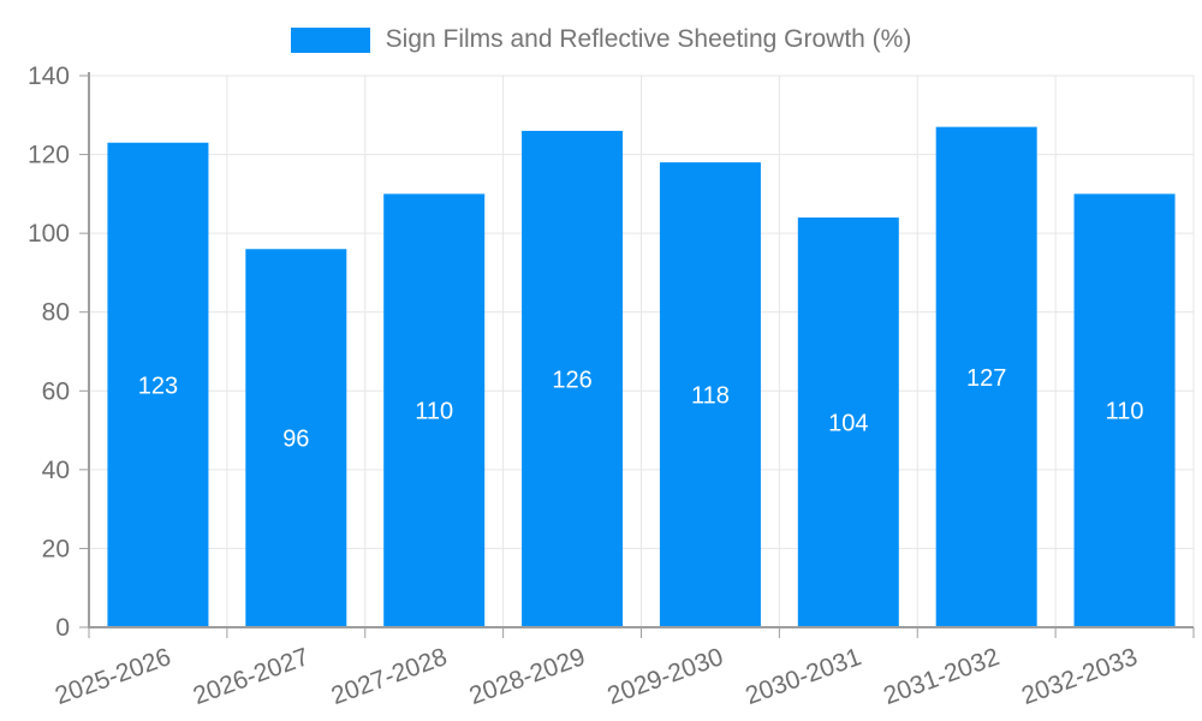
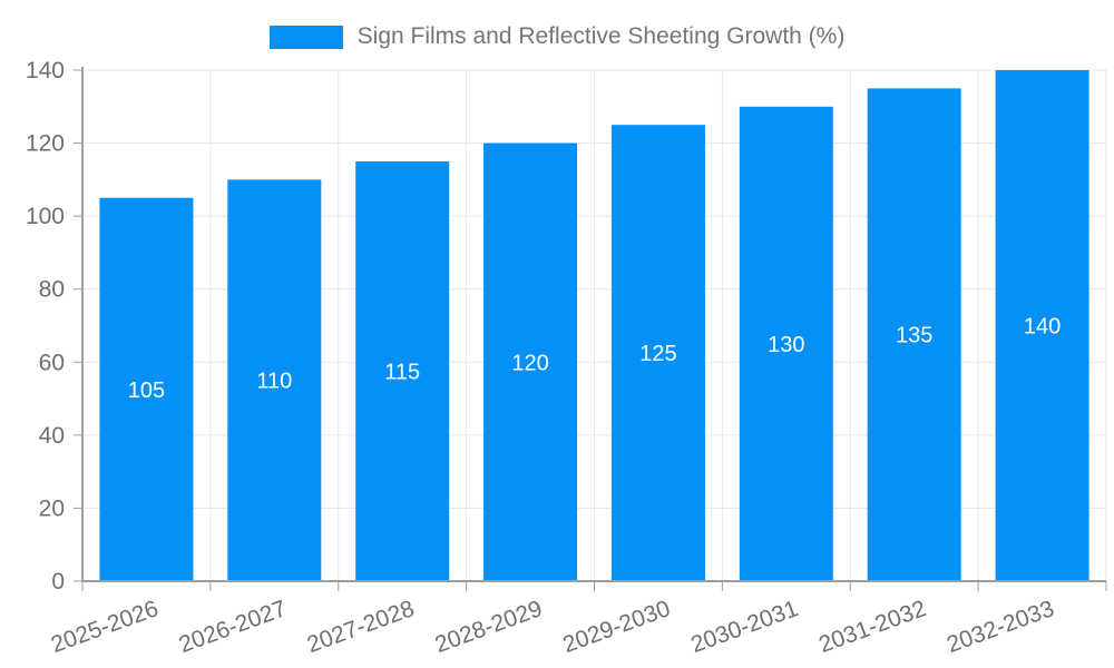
2025-2026: 123 -> 105
2026-2027: 96 -> 110
2027-2028: 110 -> 115
2028-2029: 126 -> 120
2029-2030: 118 -> 125
2030-2031: 104 -> 130
2031-2032: 127 -> 135
2032-2033: 110 -> 140
